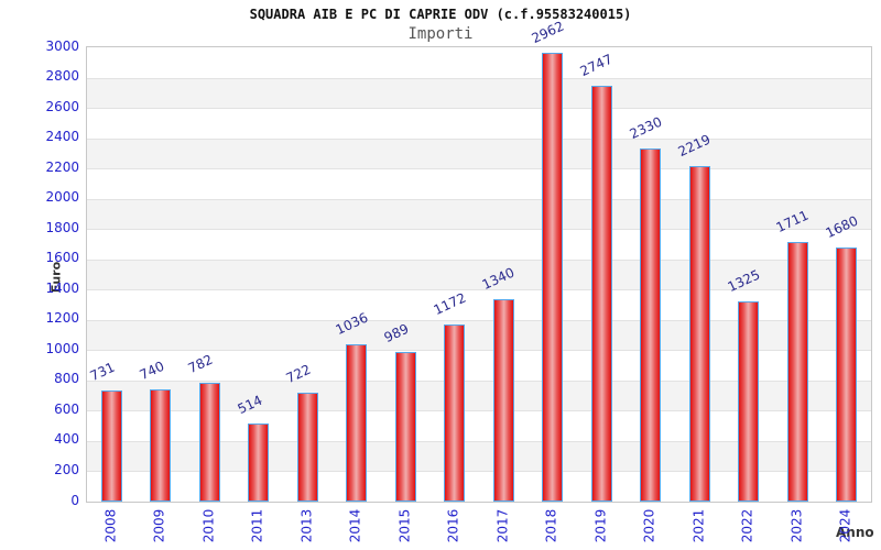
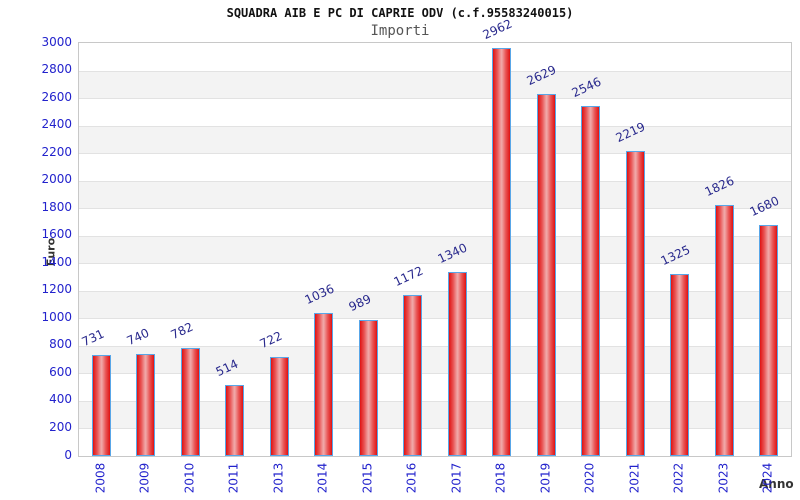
2019: 2747 -> 2629
2020: 2330 -> 2546
2023: 1711 -> 1826
